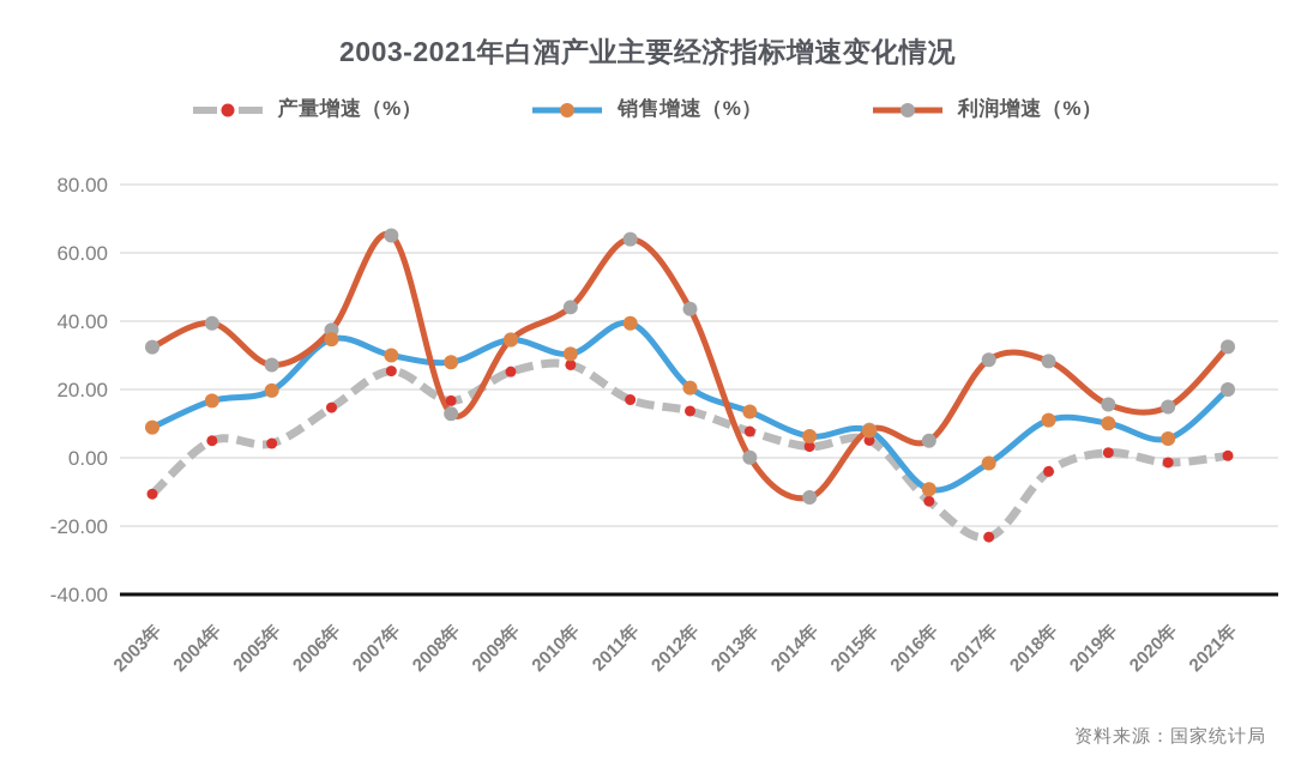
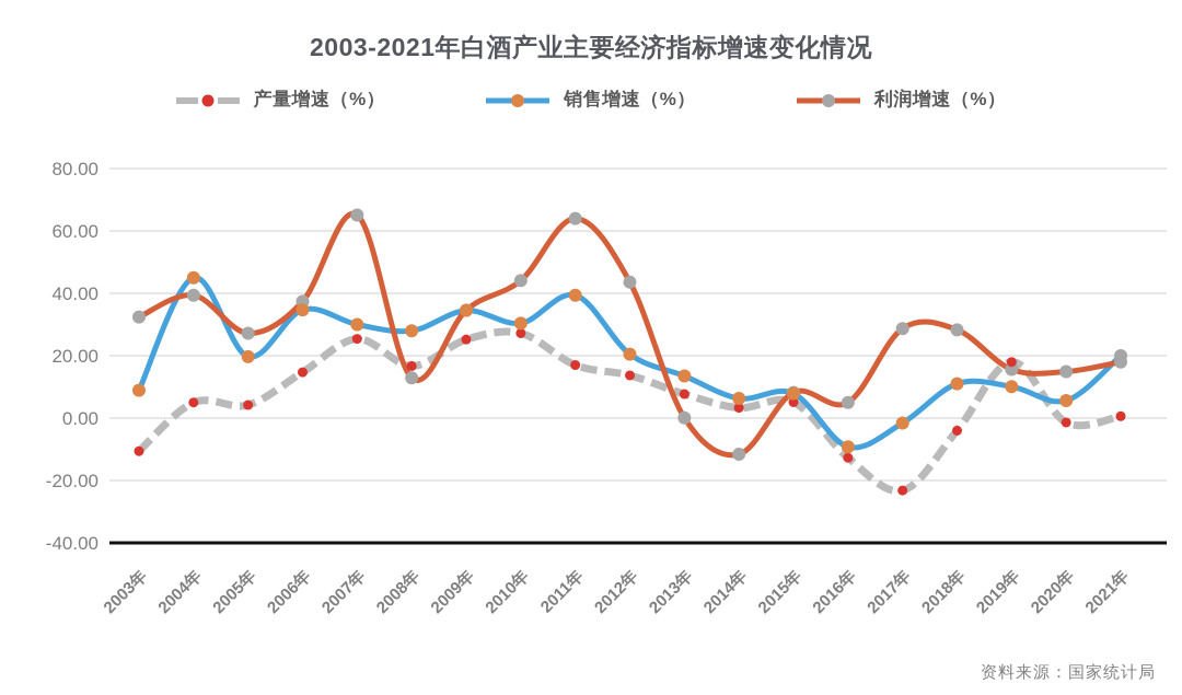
销售增速（%）/2004年: 17 -> 45
产量增速（%）/2019年: 2 -> 18
利润增速（%）/2021年: 32 -> 18
